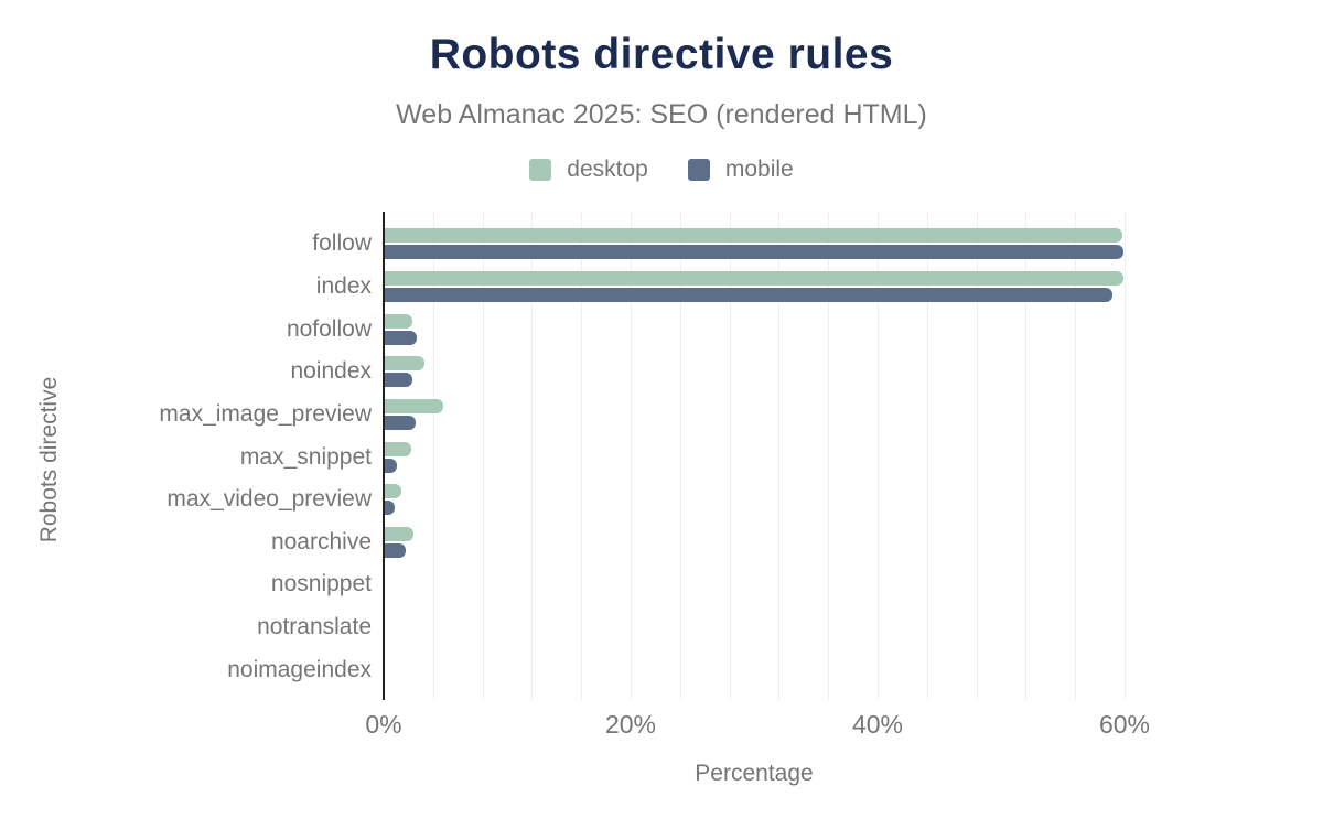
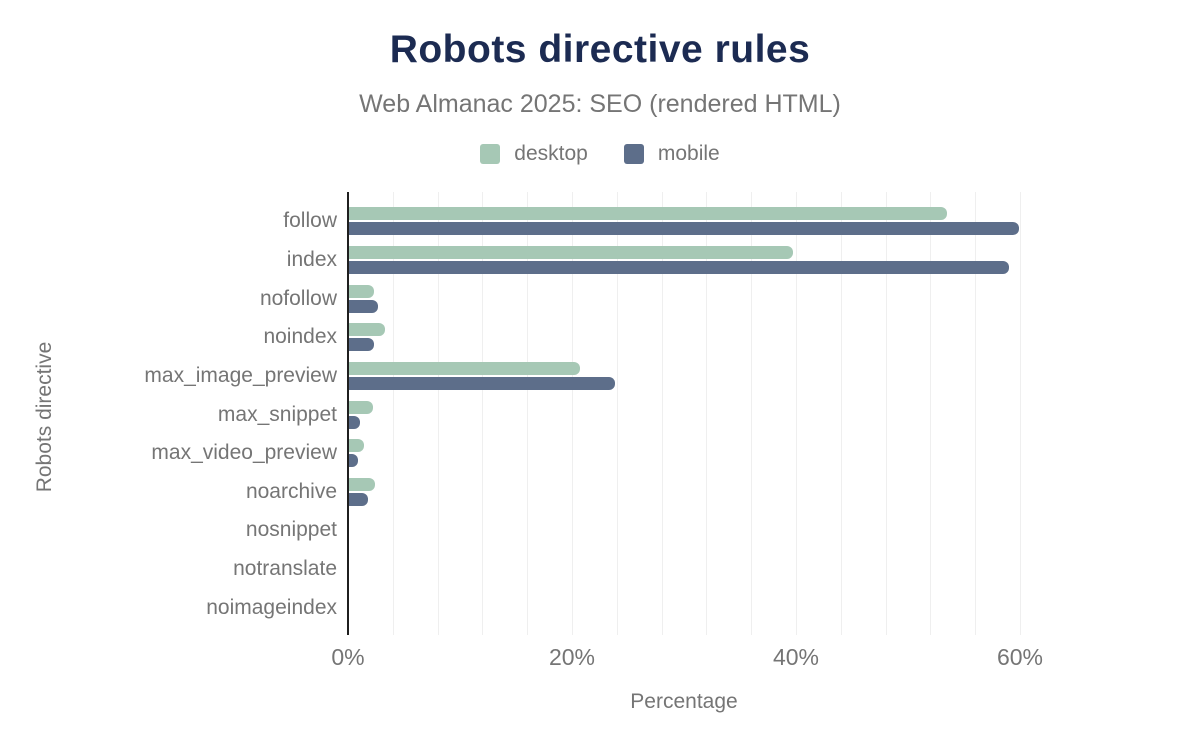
desktop/follow: 59.8% -> 53.5%
desktop/index: 59.9% -> 39.7%
desktop/max_image_preview: 4.8% -> 20.7%
mobile/max_image_preview: 2.6% -> 23.8%
